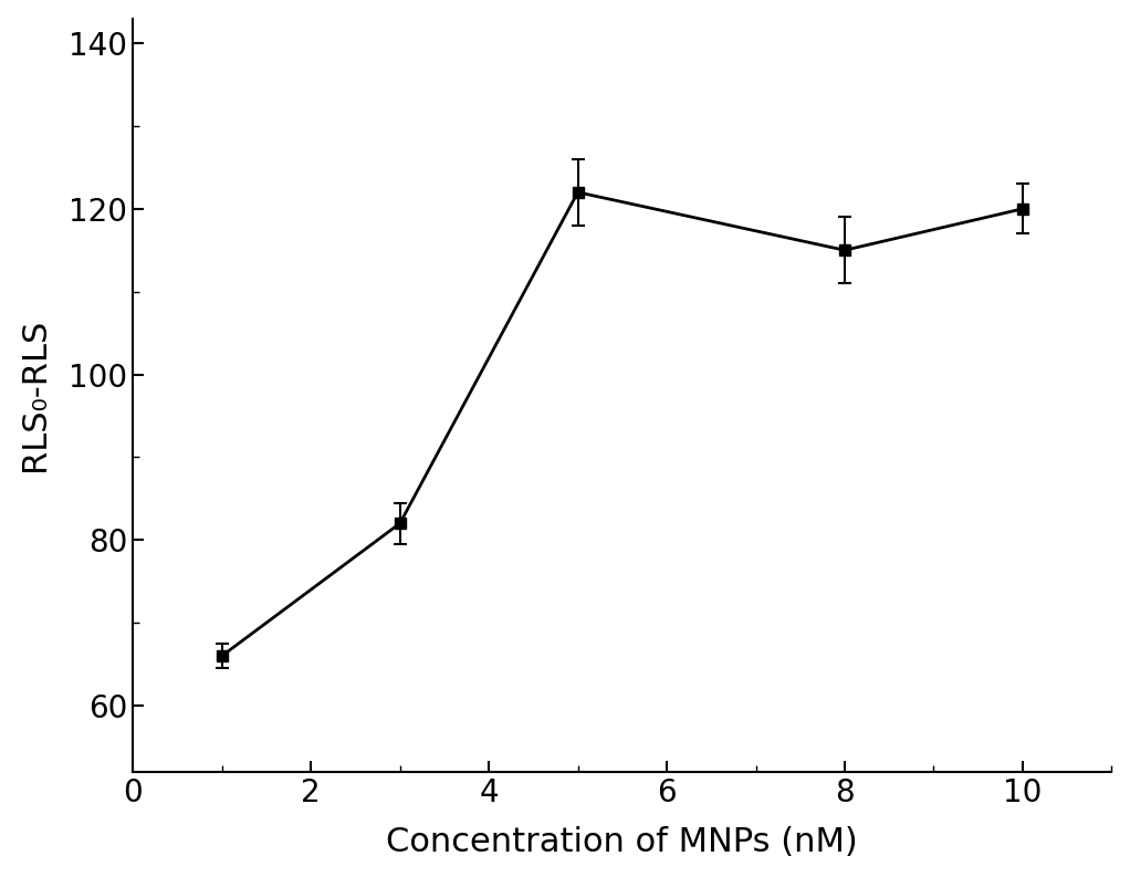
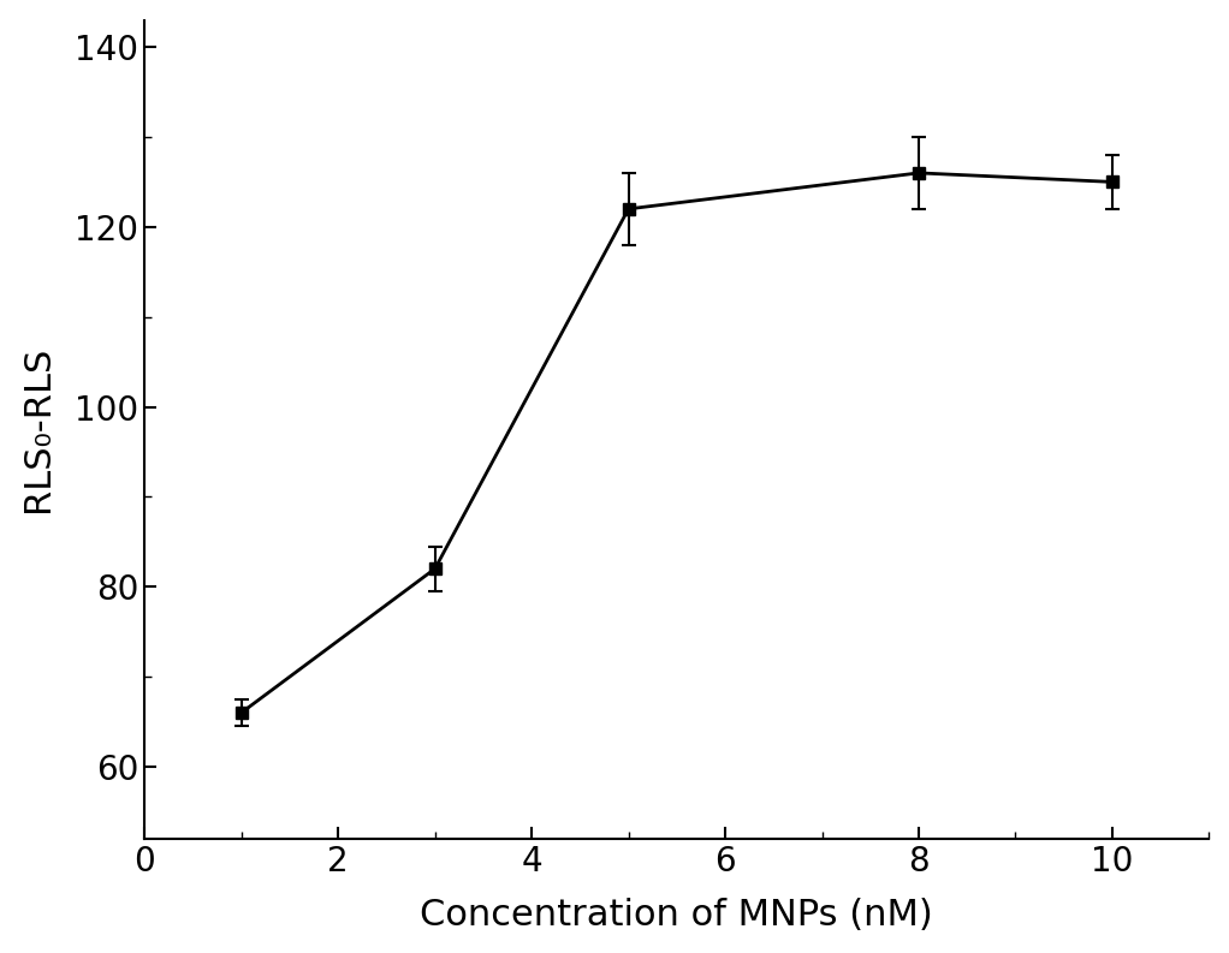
8: 115 -> 126
10: 120 -> 125
